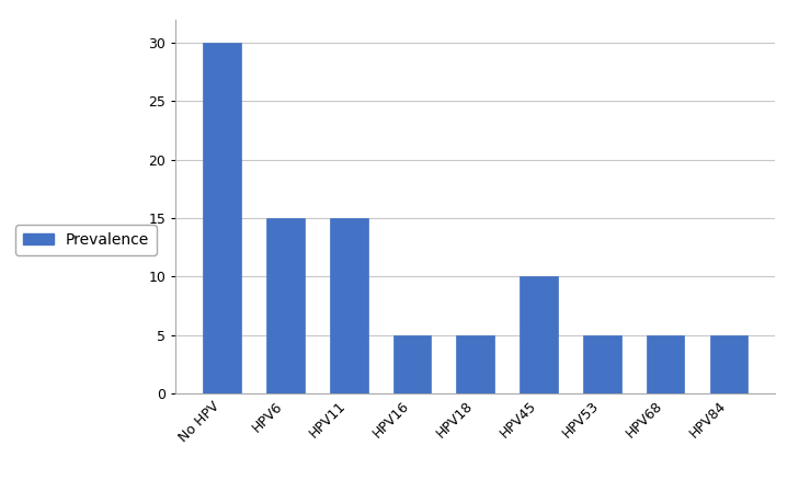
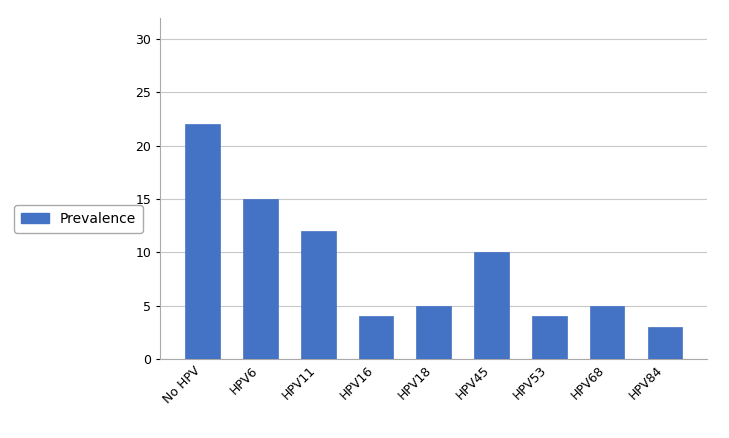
No HPV: 30 -> 22
HPV11: 15 -> 12
HPV16: 5 -> 4
HPV53: 5 -> 4
HPV84: 5 -> 3
